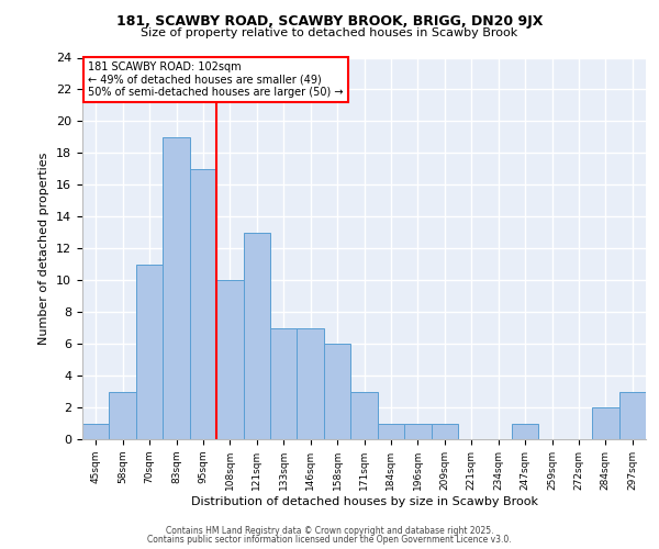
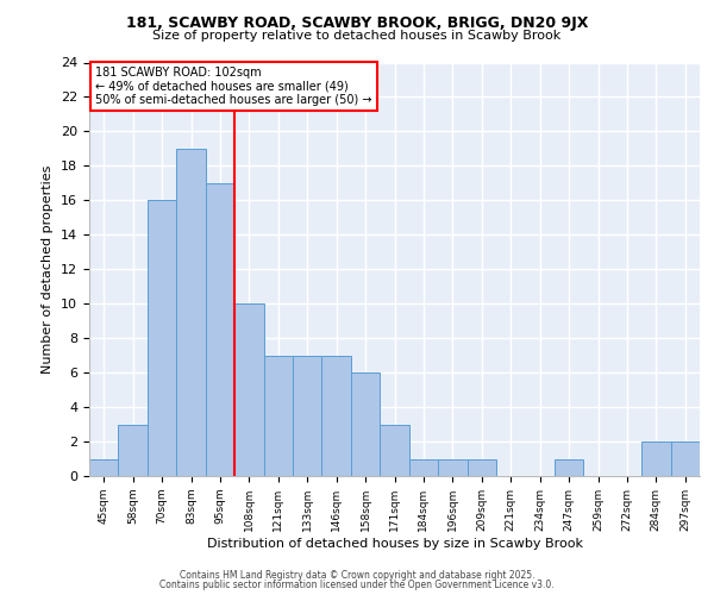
70sqm: 11 -> 16
121sqm: 13 -> 7
297sqm: 3 -> 2
